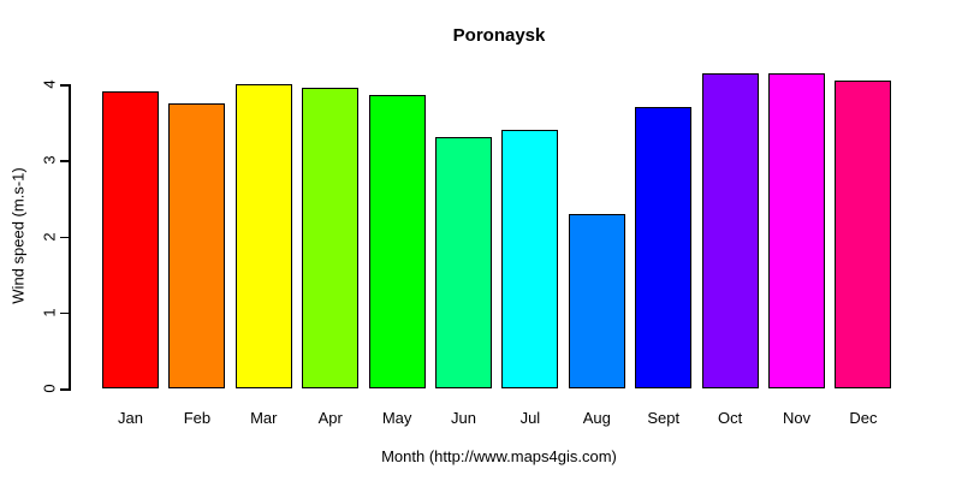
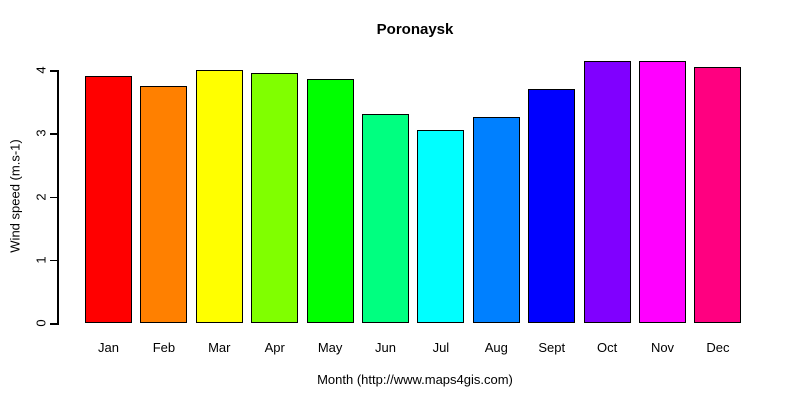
Jul: 3.4 -> 3.0
Aug: 2.3 -> 3.2
